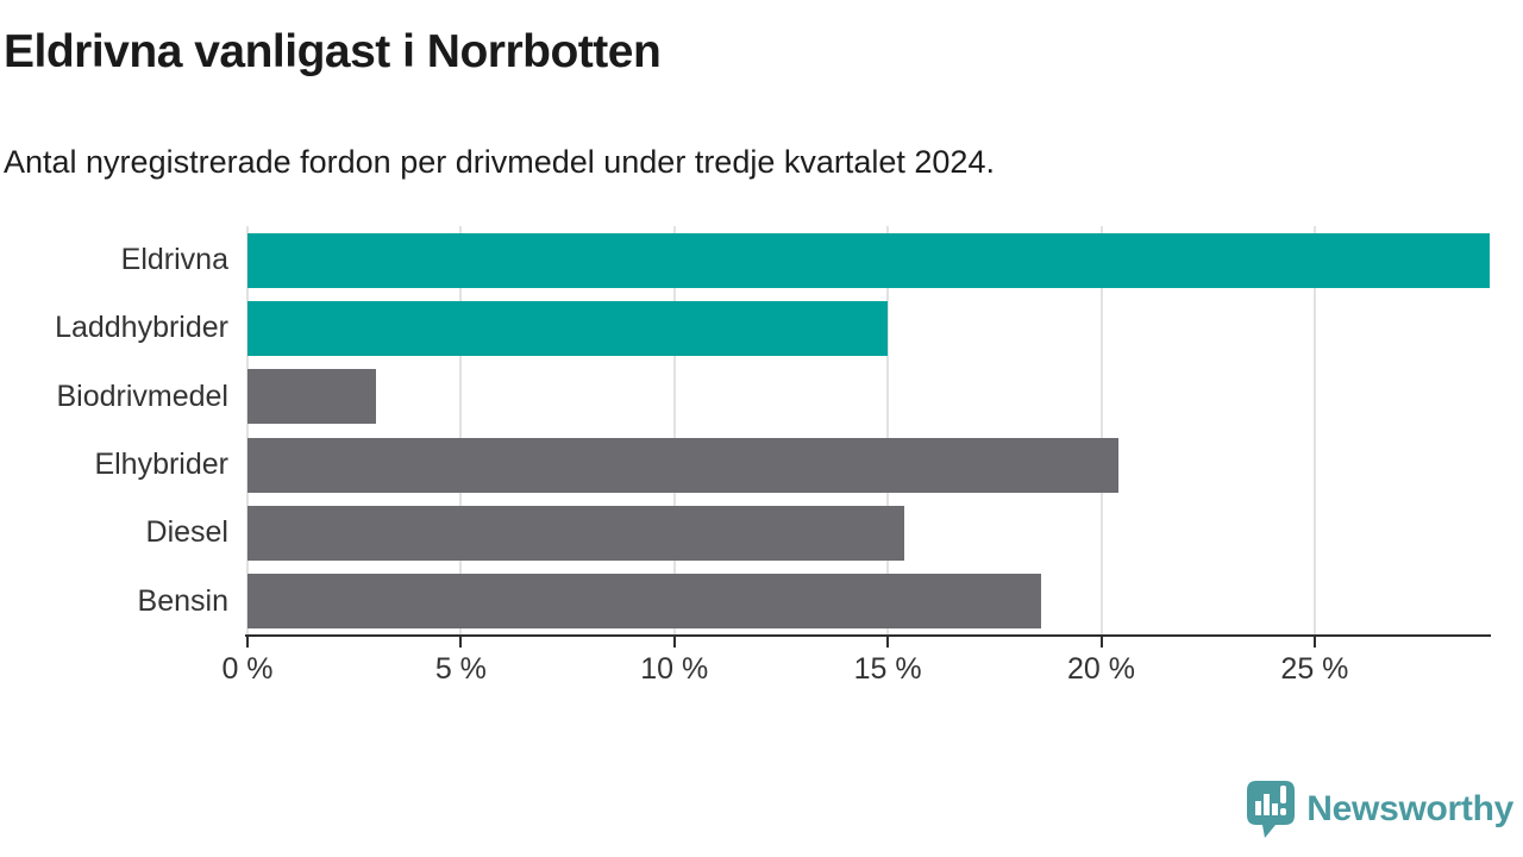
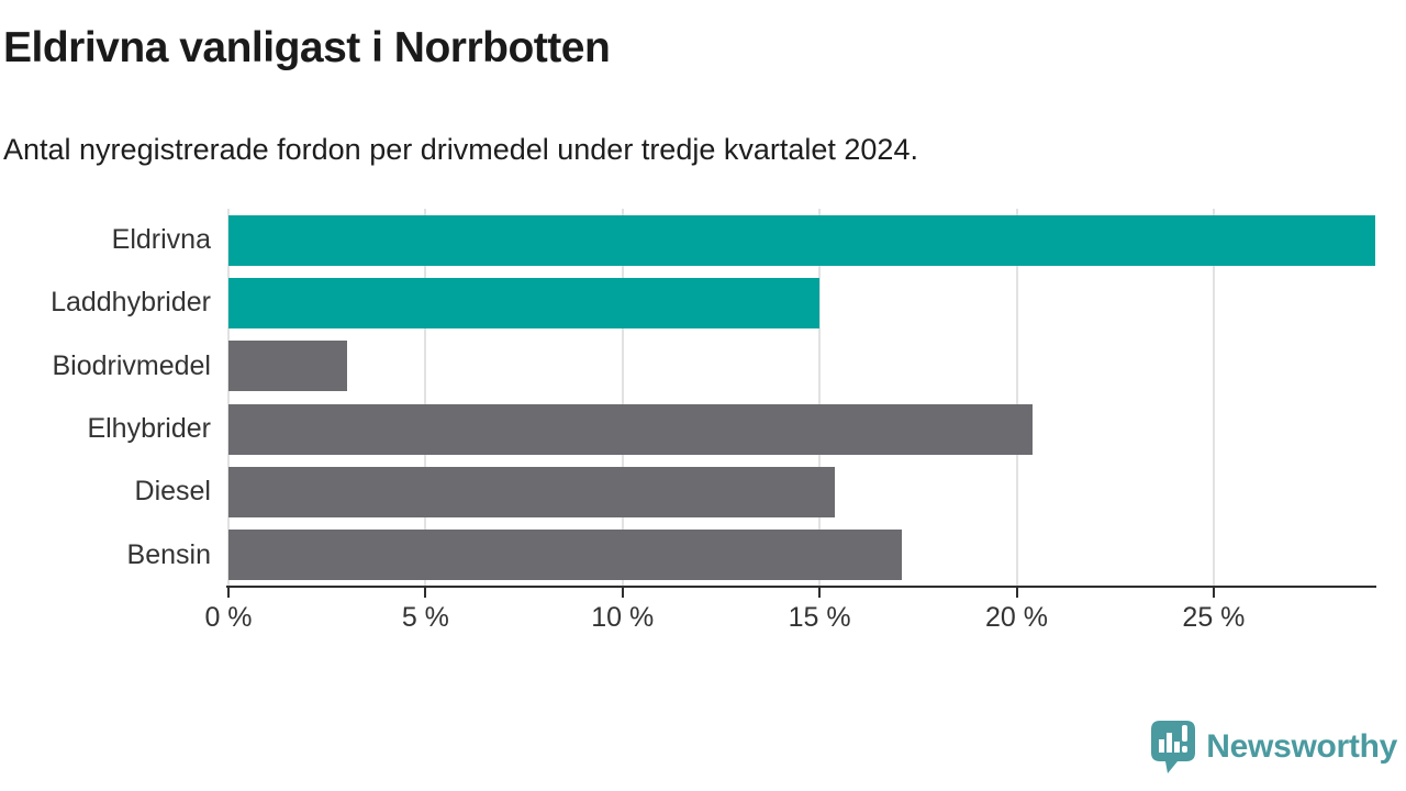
Bensin: 18.6% -> 17.1%
